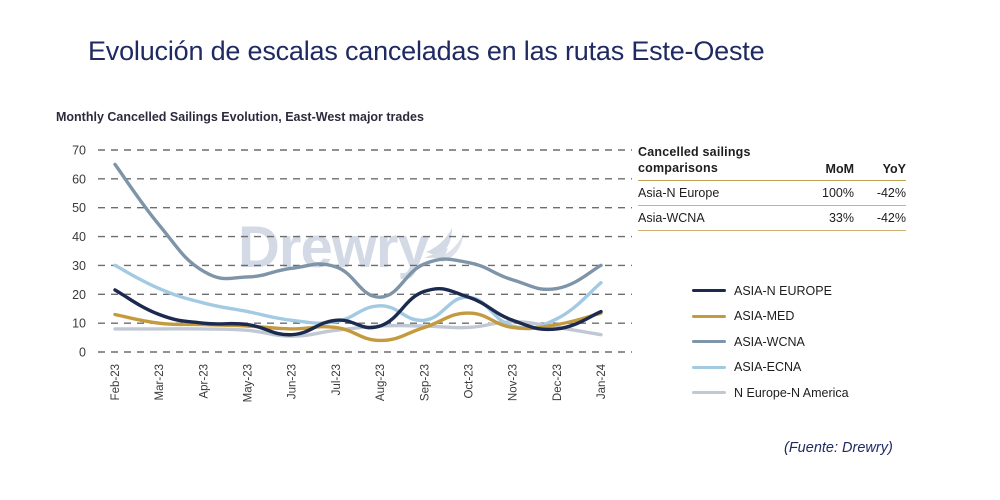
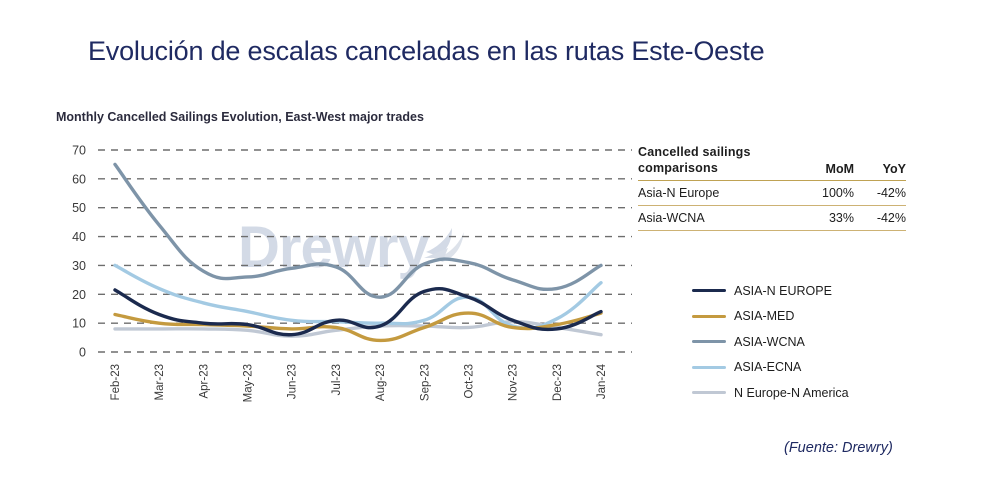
ASIA-ECNA/Aug-23: 16 -> 10
